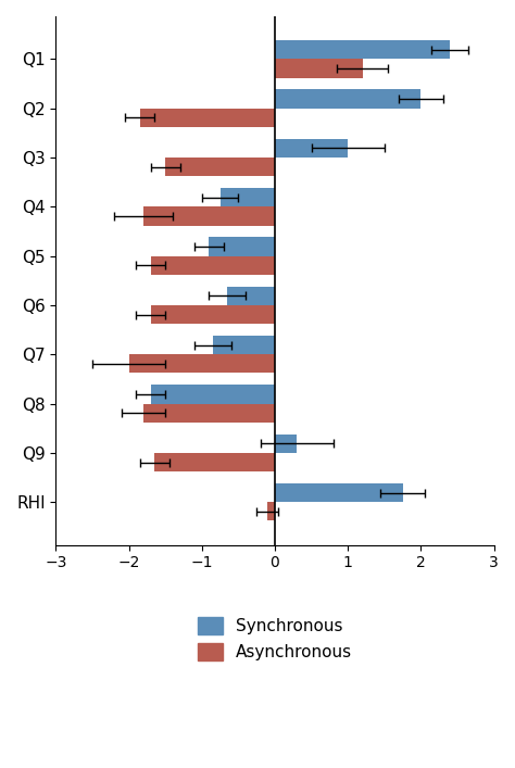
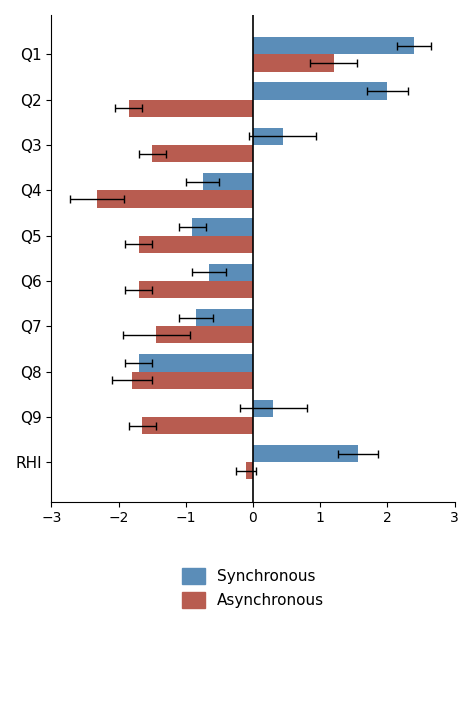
Synchronous/Q3: 1.00 -> 0.44
Asynchronous/Q4: -1.80 -> -2.32
Asynchronous/Q7: -2.00 -> -1.44
Synchronous/RHI: 1.75 -> 1.56
